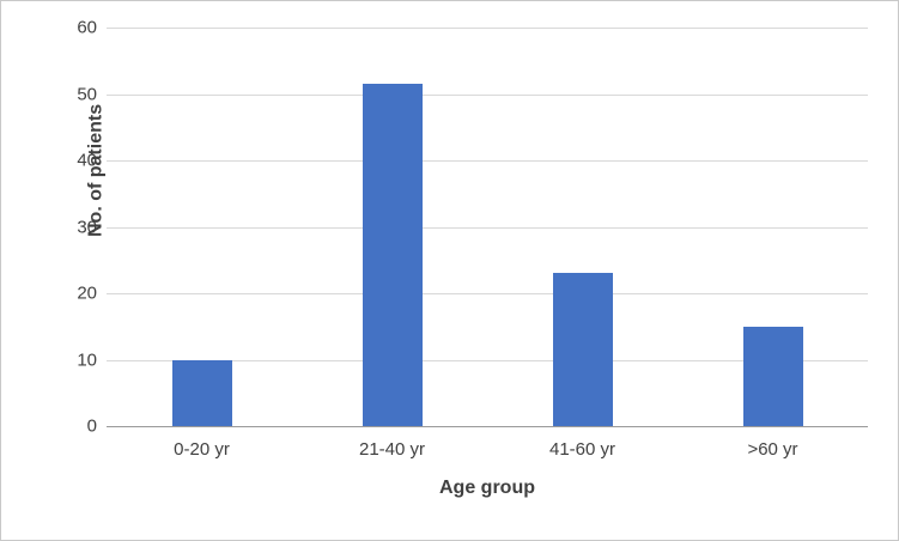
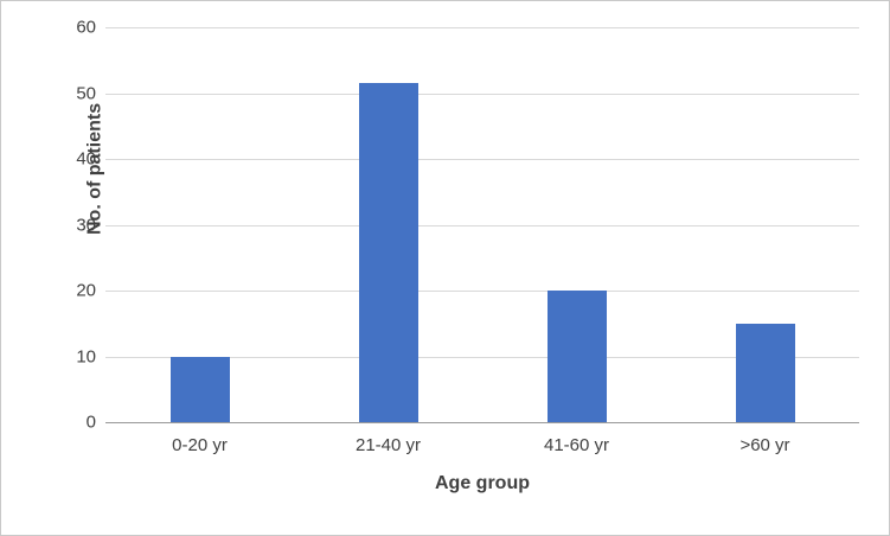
41-60 yr: 23 -> 20
